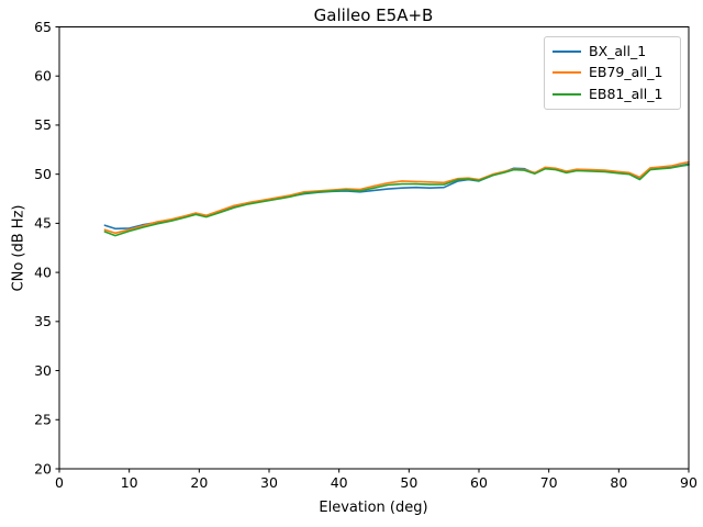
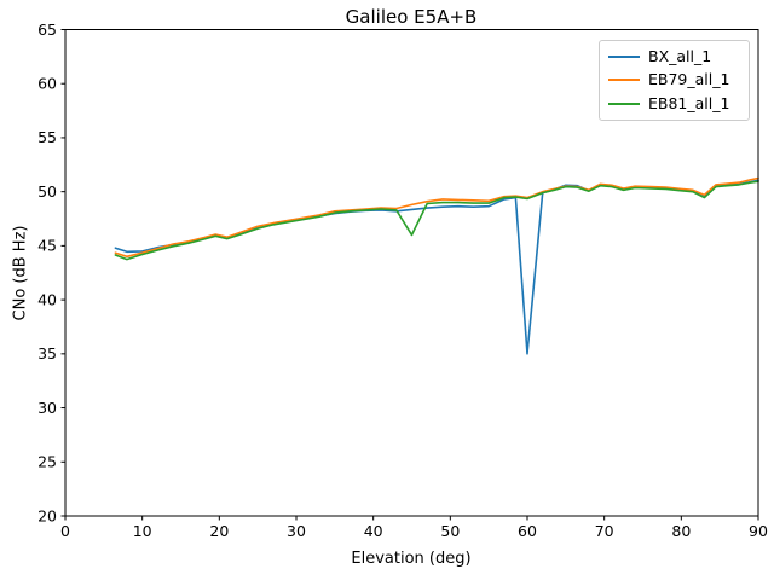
EB81_all_1/45: 49 -> 46
BX_all_1/60: 49 -> 35
